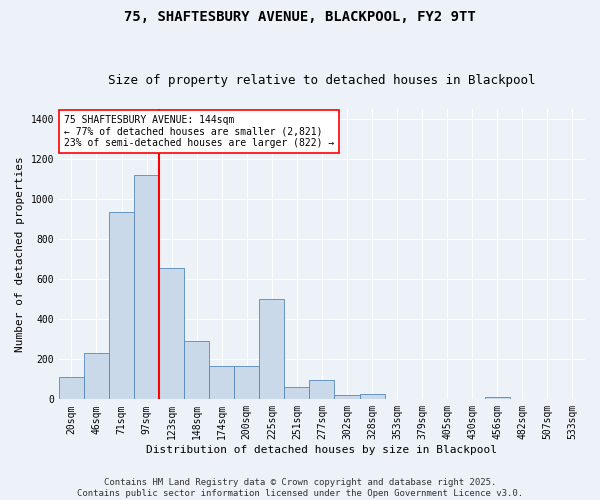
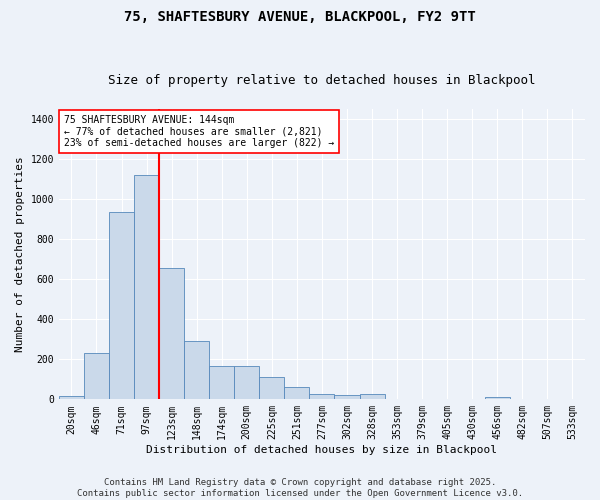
20sqm: 110 -> 15
225sqm: 500 -> 110
277sqm: 95 -> 25
